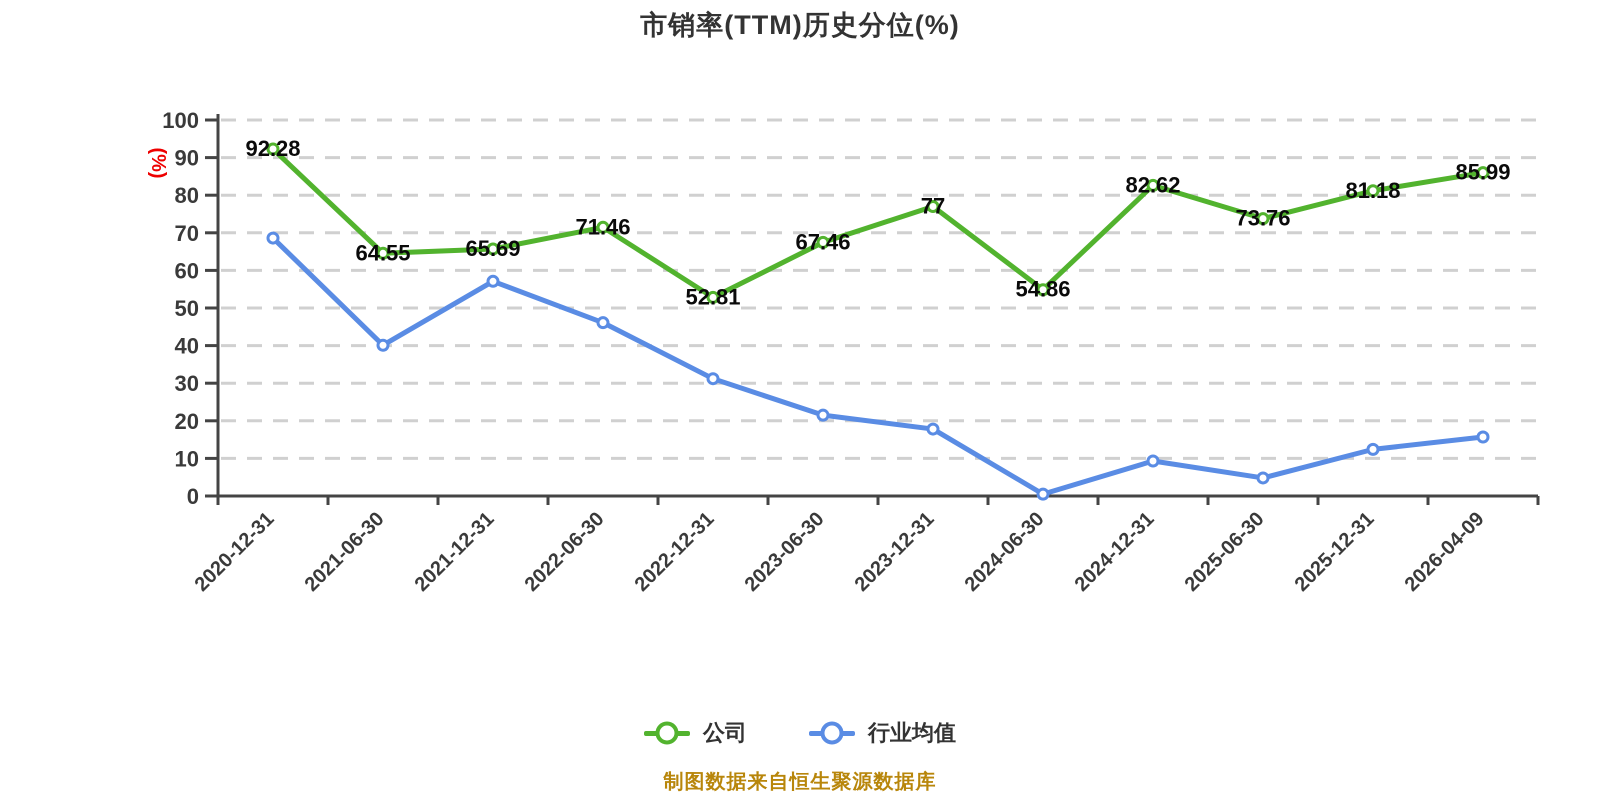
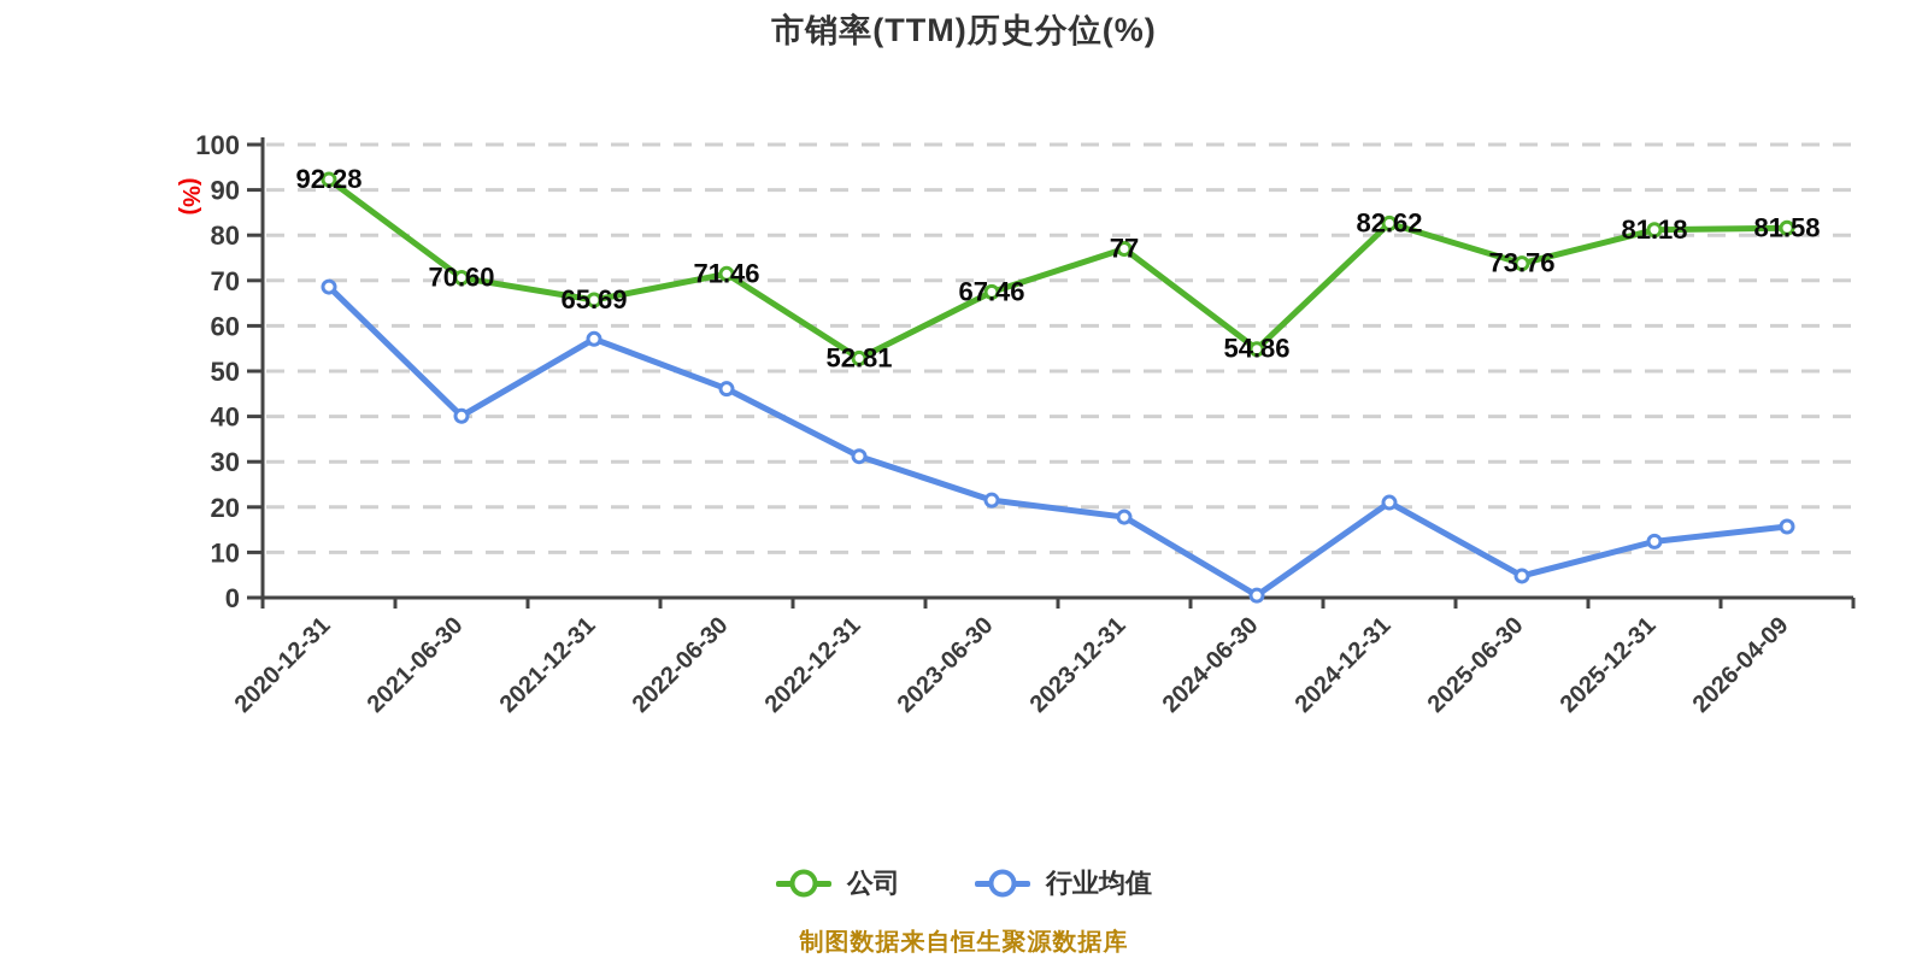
公司/2021-06-30: 64.55 -> 70.60
行业均值/2024-12-31: 9 -> 21
公司/2026-04-09: 85.99 -> 81.58
